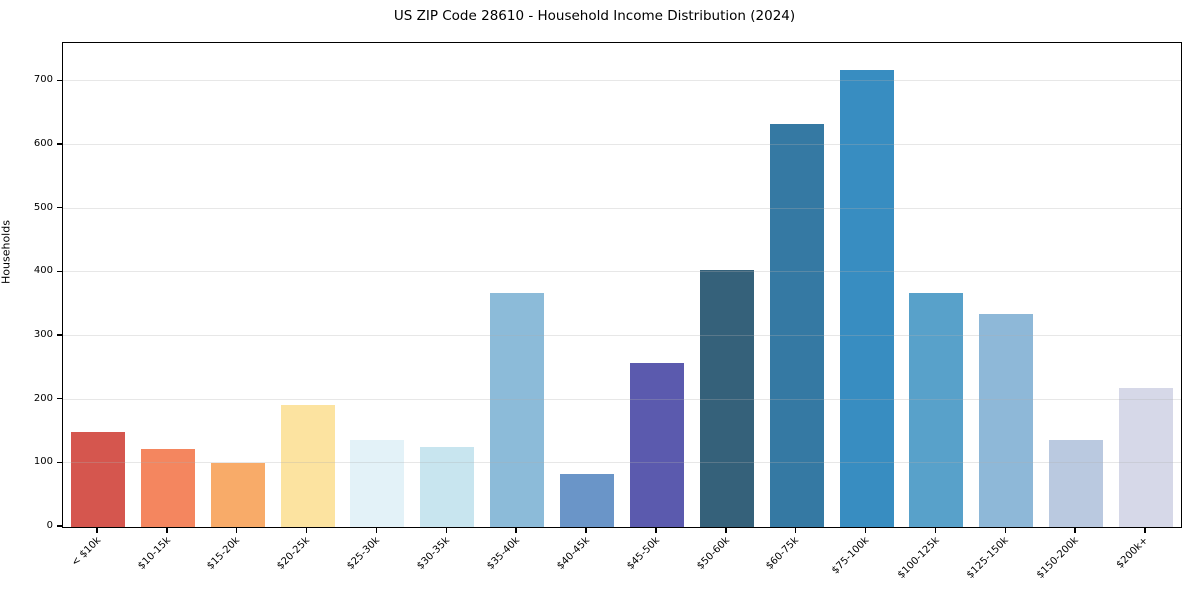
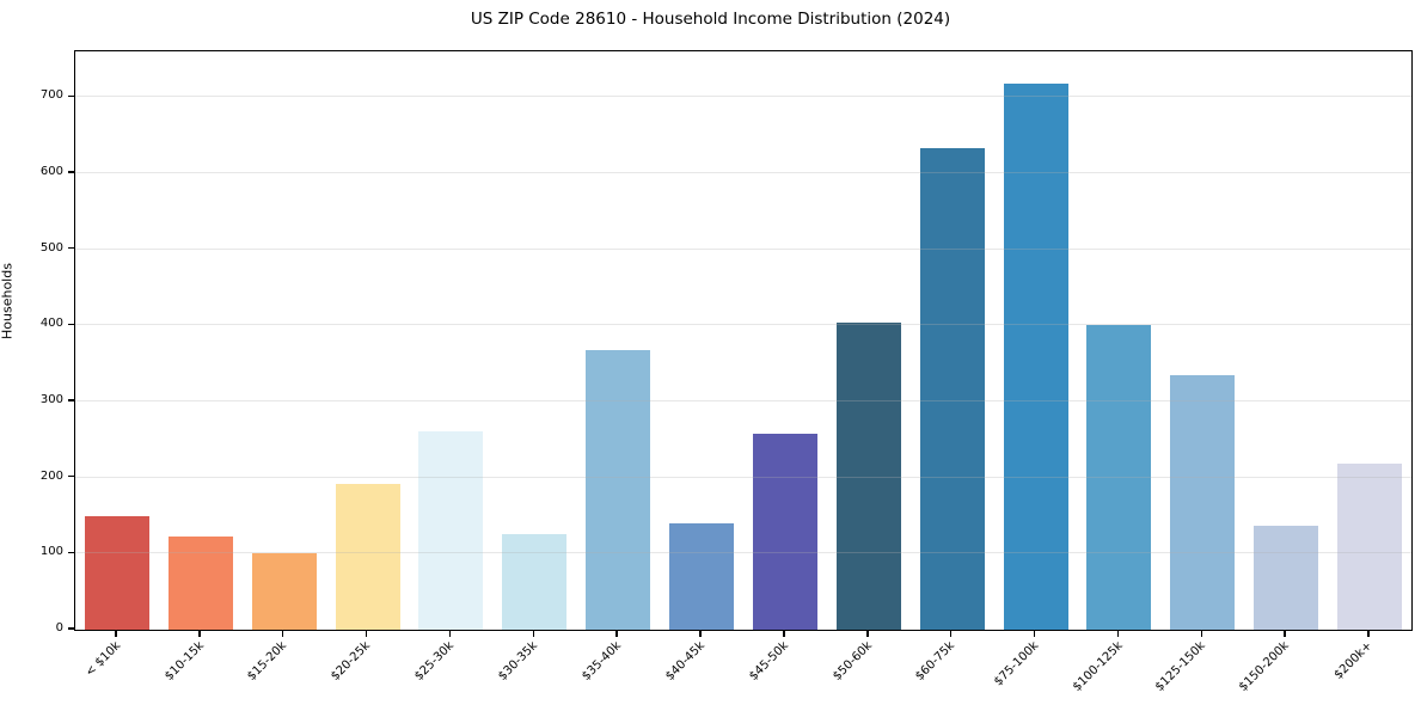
$25-30k: 140 -> 260
$40-45k: 80 -> 140
$100-125k: 370 -> 400
